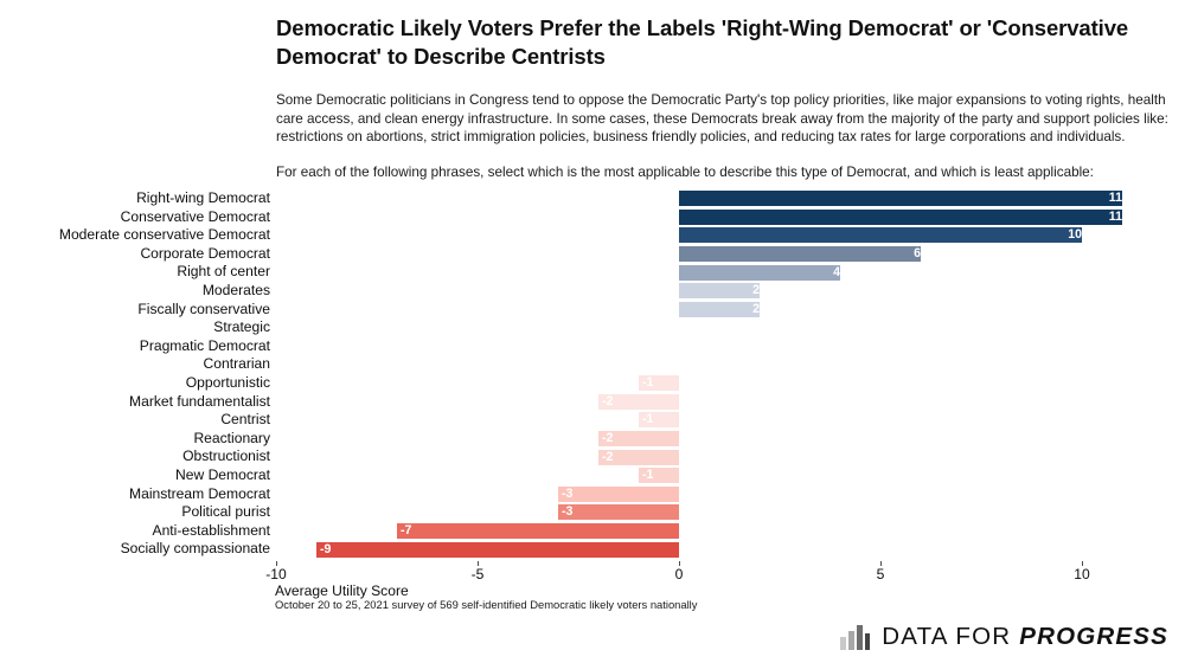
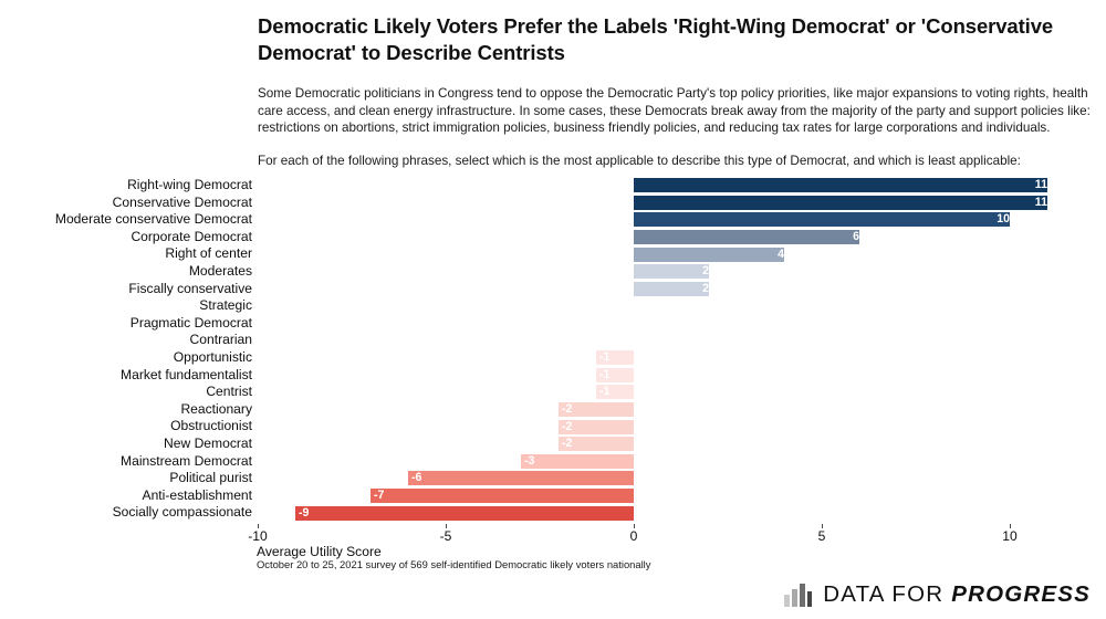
Market fundamentalist: -2 -> -1
New Democrat: -1 -> -2
Political purist: -3 -> -6
